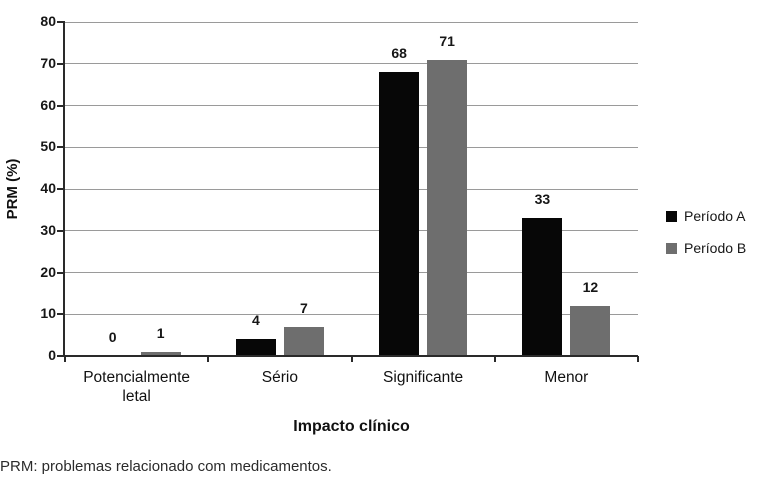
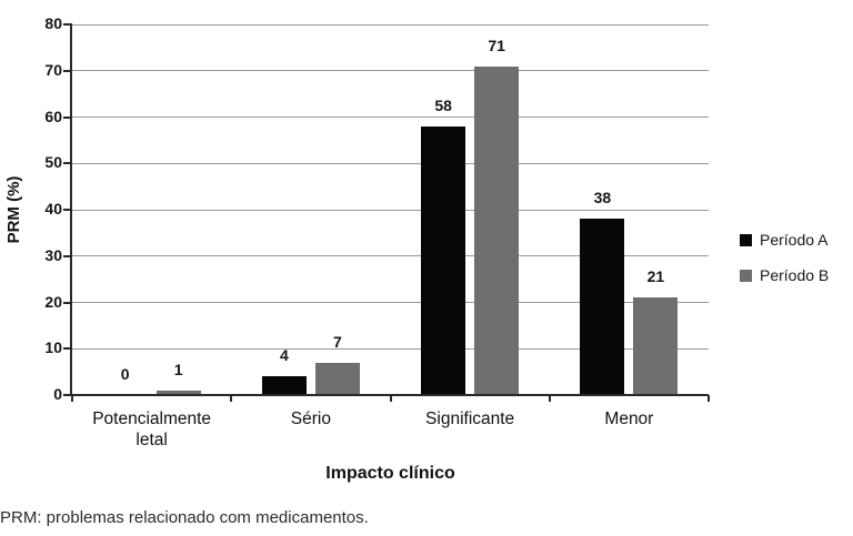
Período A/Significante: 68 -> 58
Período A/Menor: 33 -> 38
Período B/Menor: 12 -> 21
